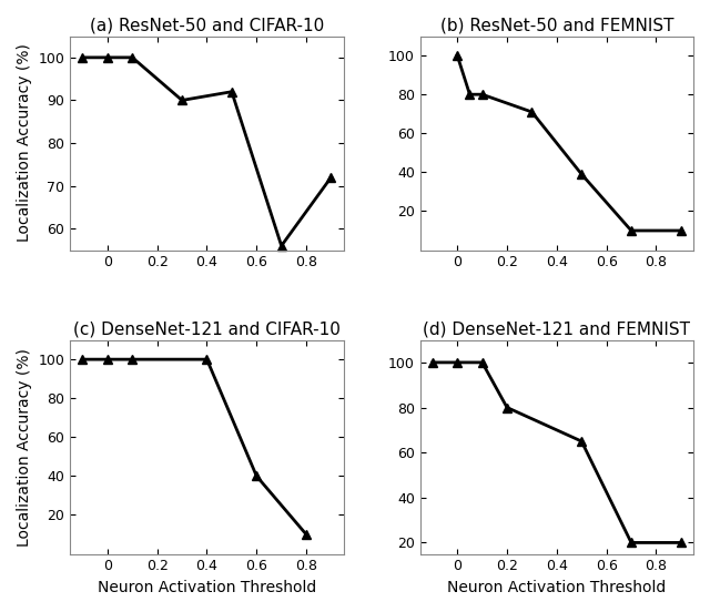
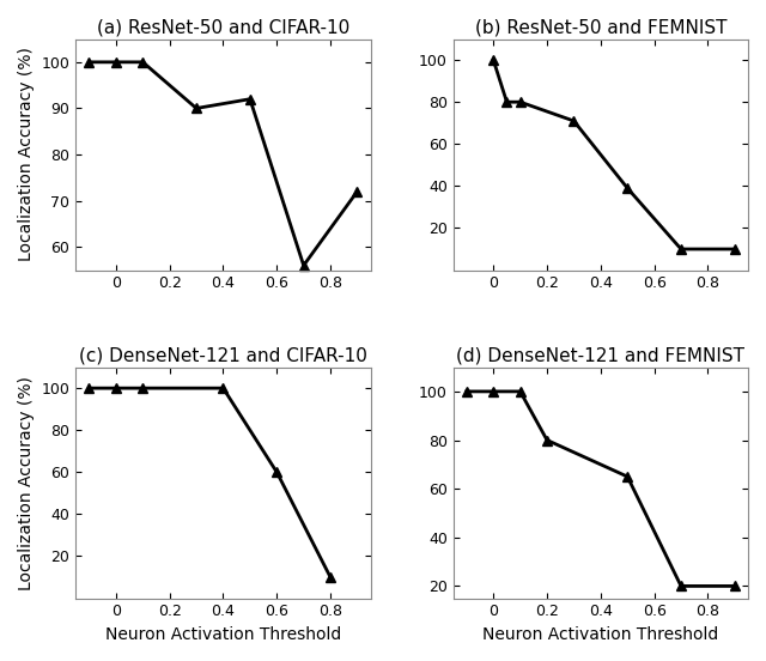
(c) DenseNet-121 and CIFAR-10/0.6: 40 -> 60
